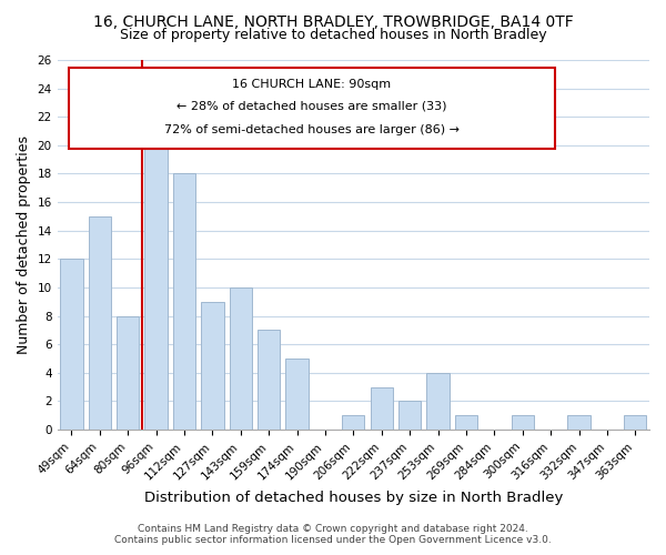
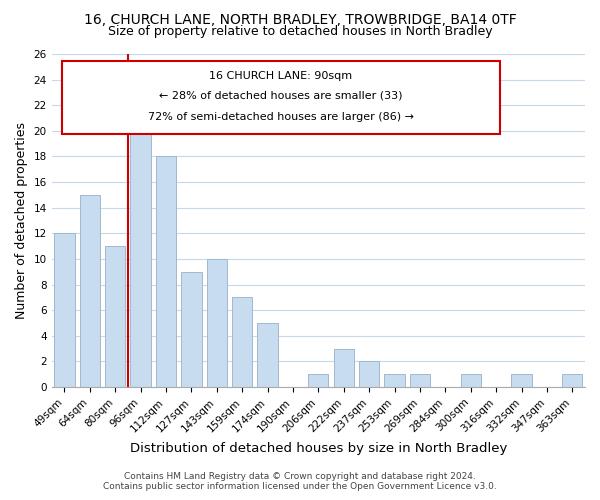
80sqm: 8 -> 11
253sqm: 4 -> 1
